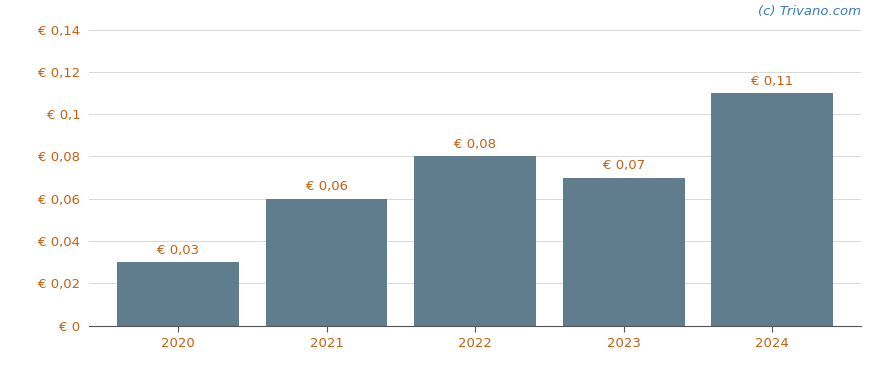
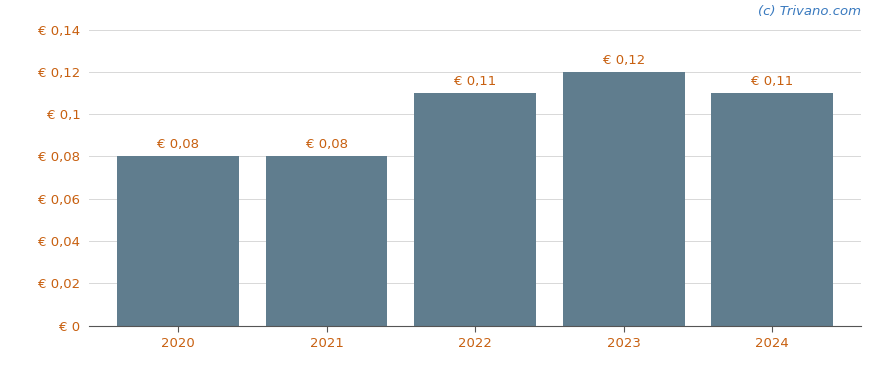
2020: 0,03 -> 0,08
2021: 0,06 -> 0,08
2022: 0,08 -> 0,11
2023: 0,07 -> 0,12
